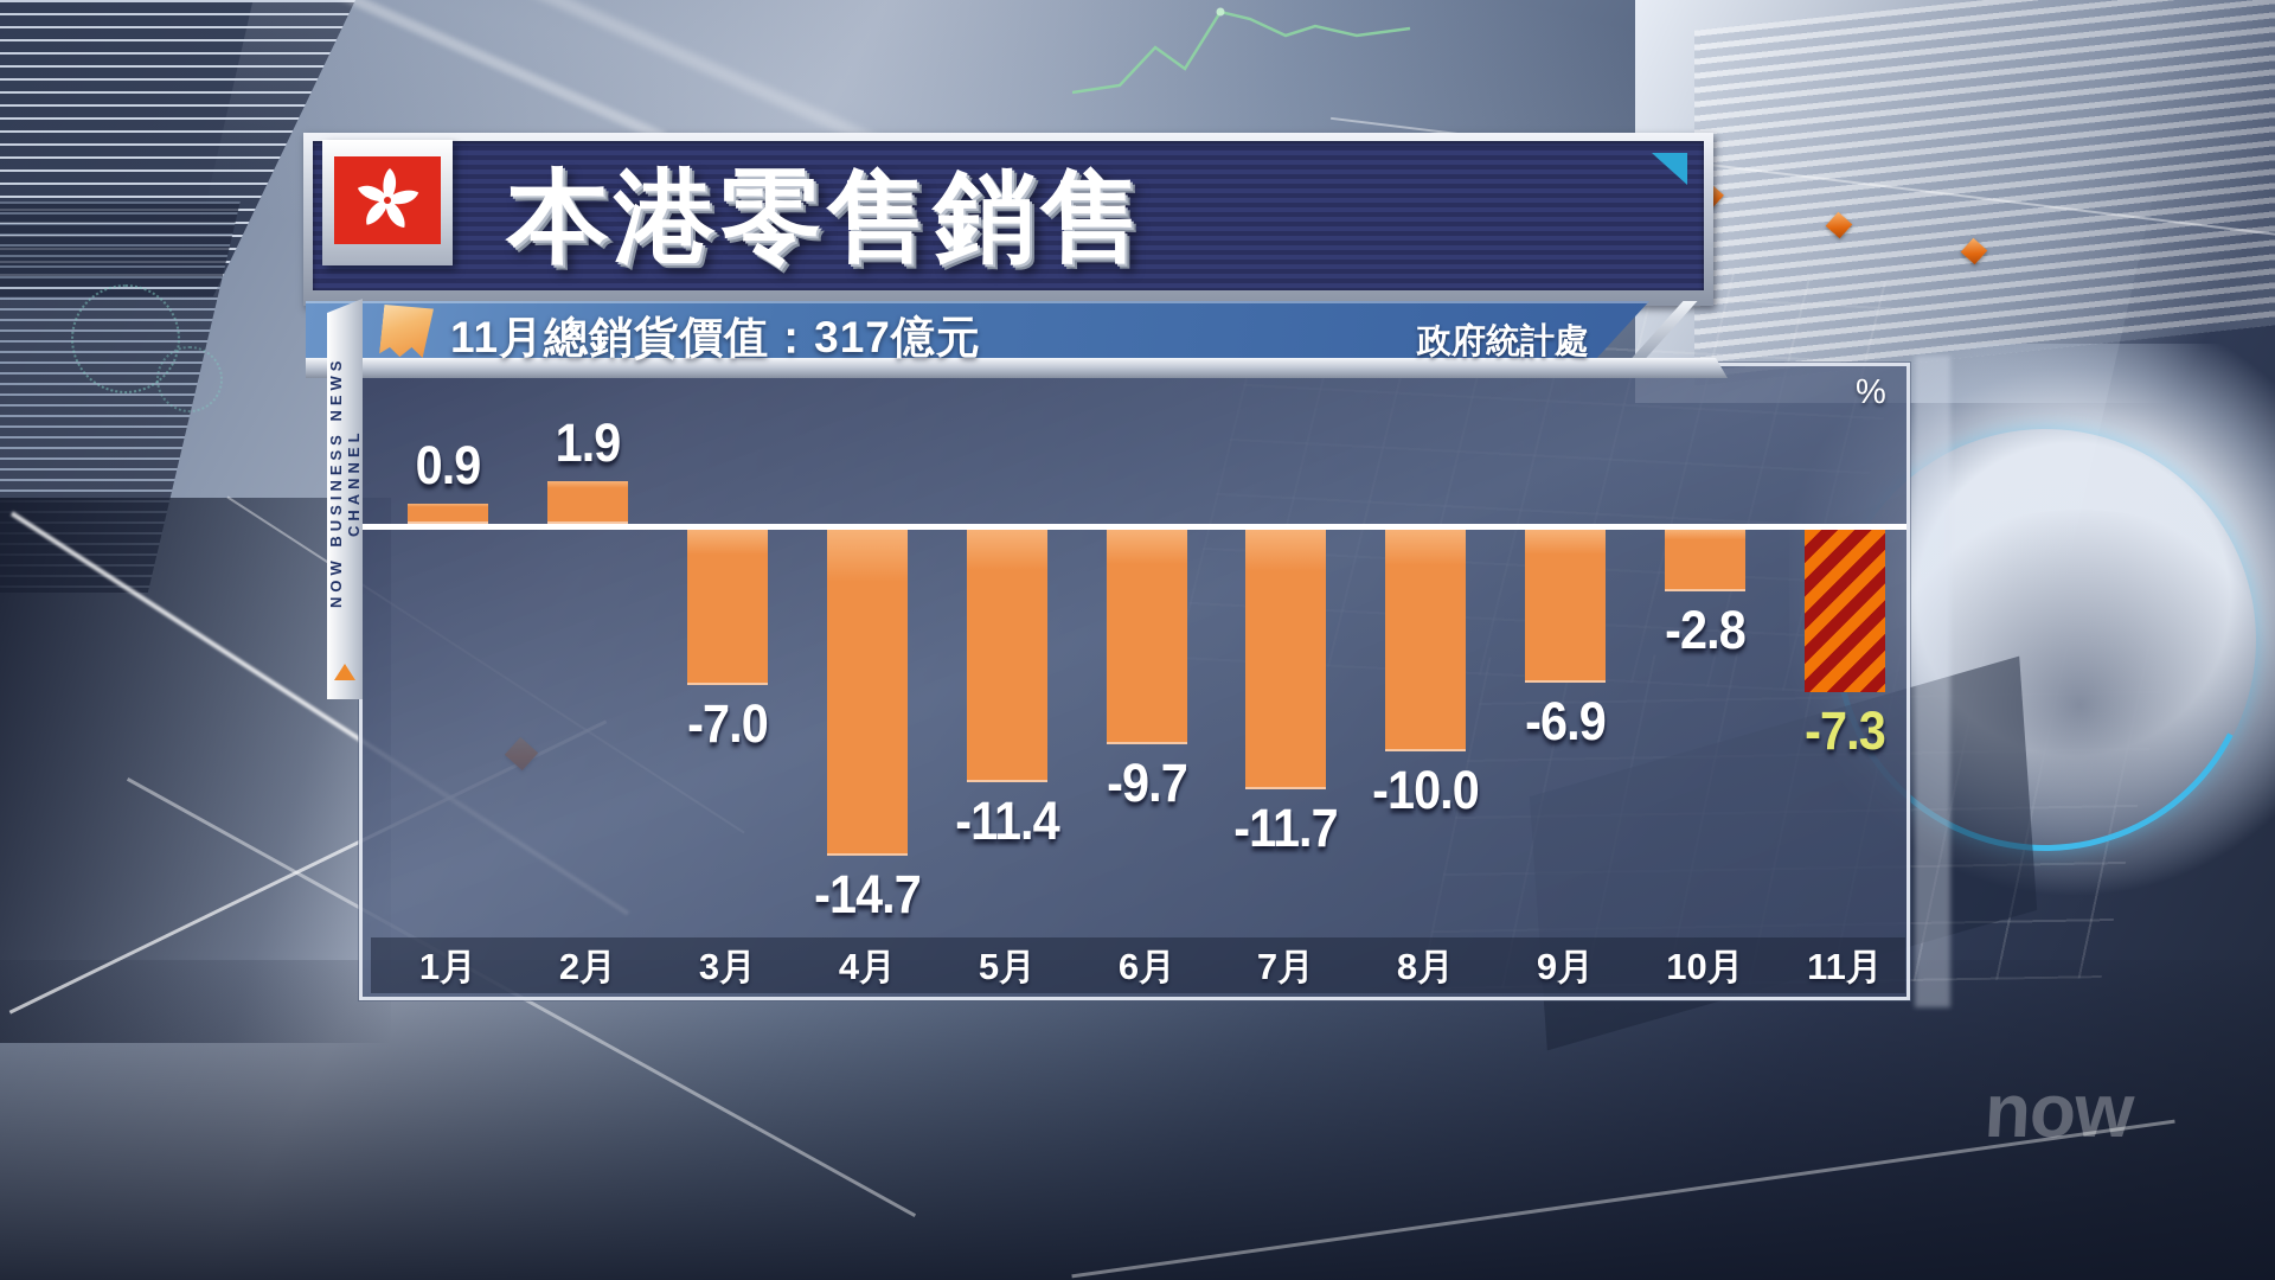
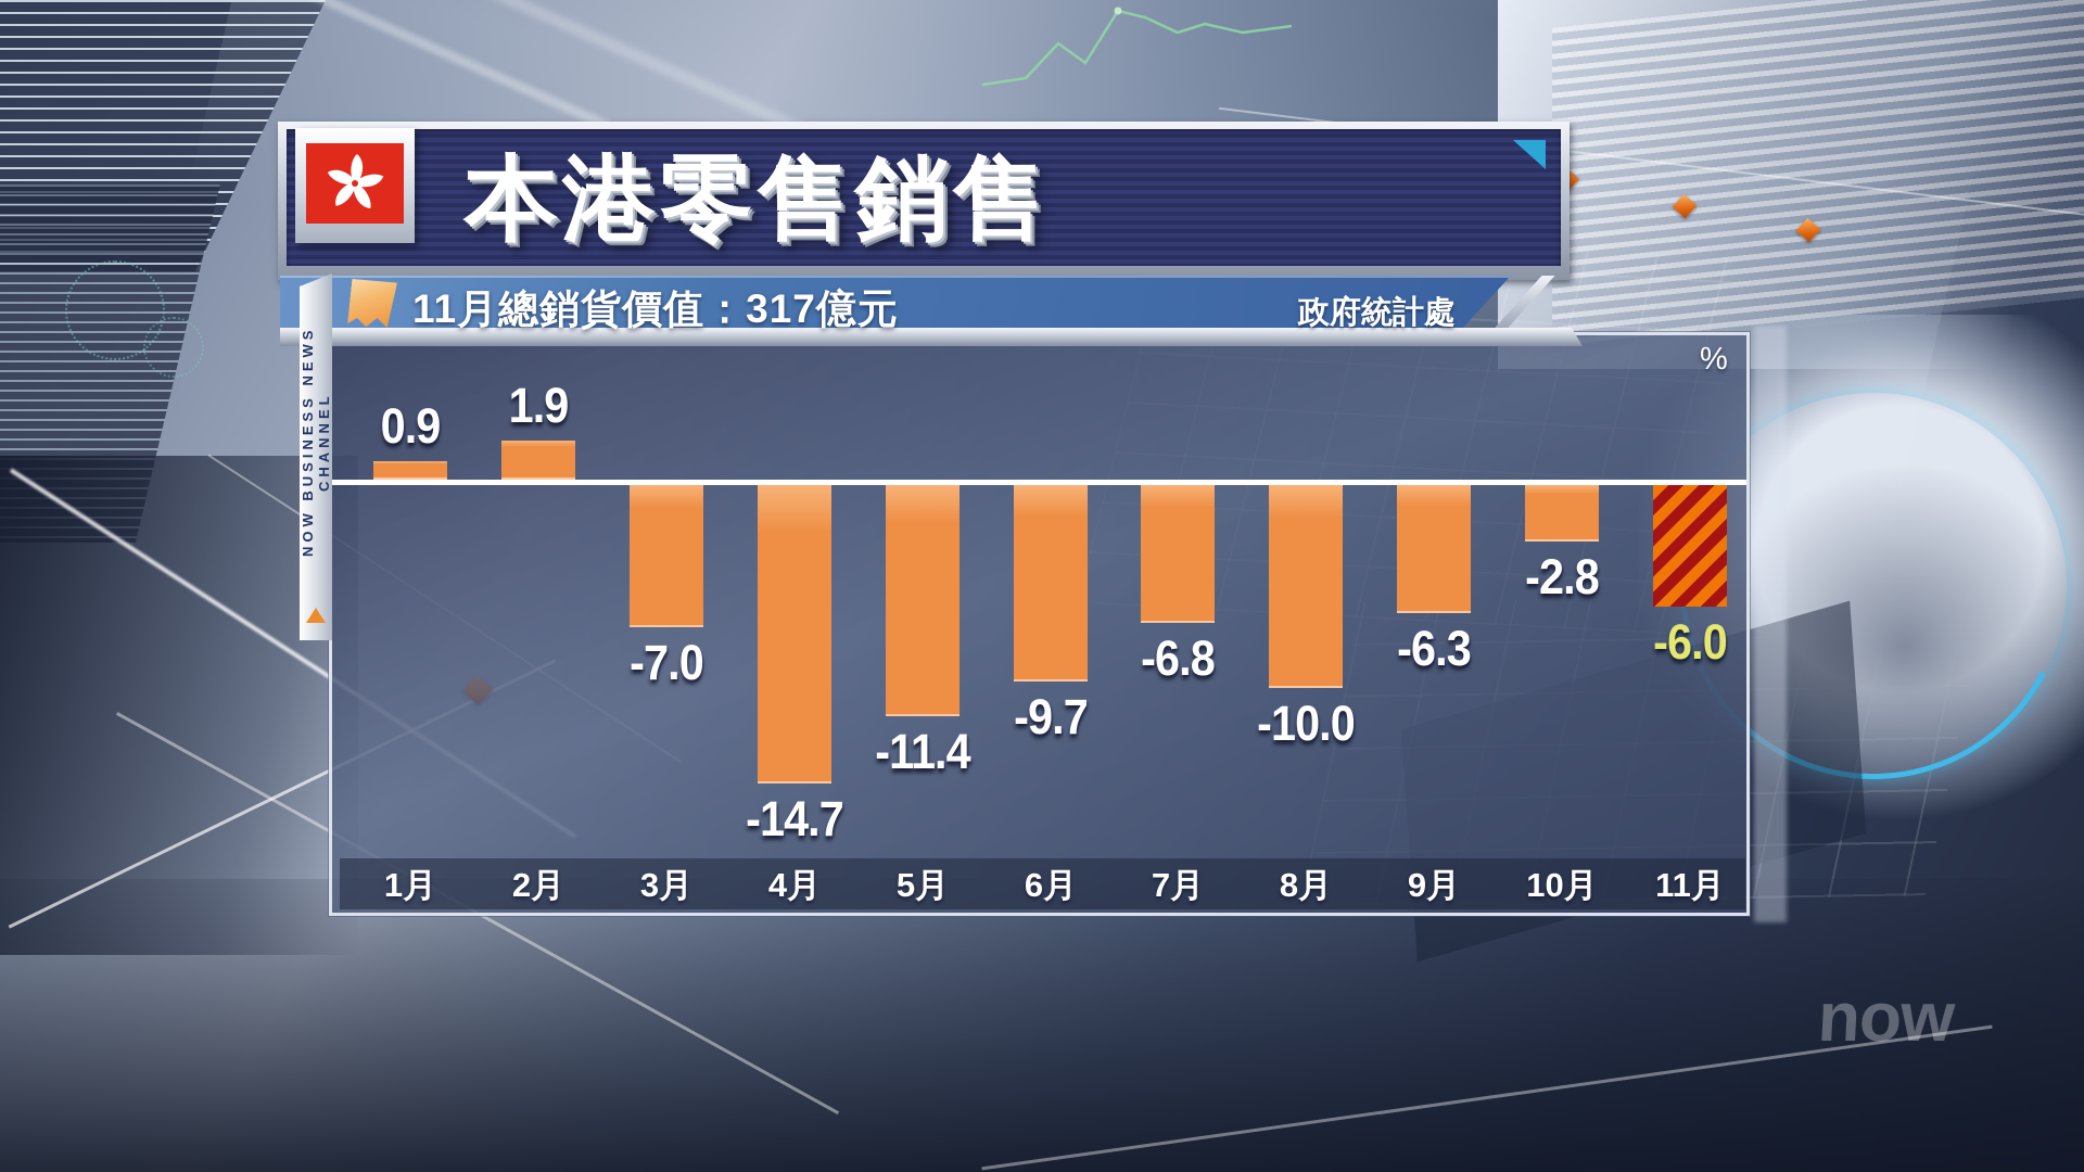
7月: -11.7 -> -6.8
9月: -6.9 -> -6.3
11月: -7.3 -> -6.0
